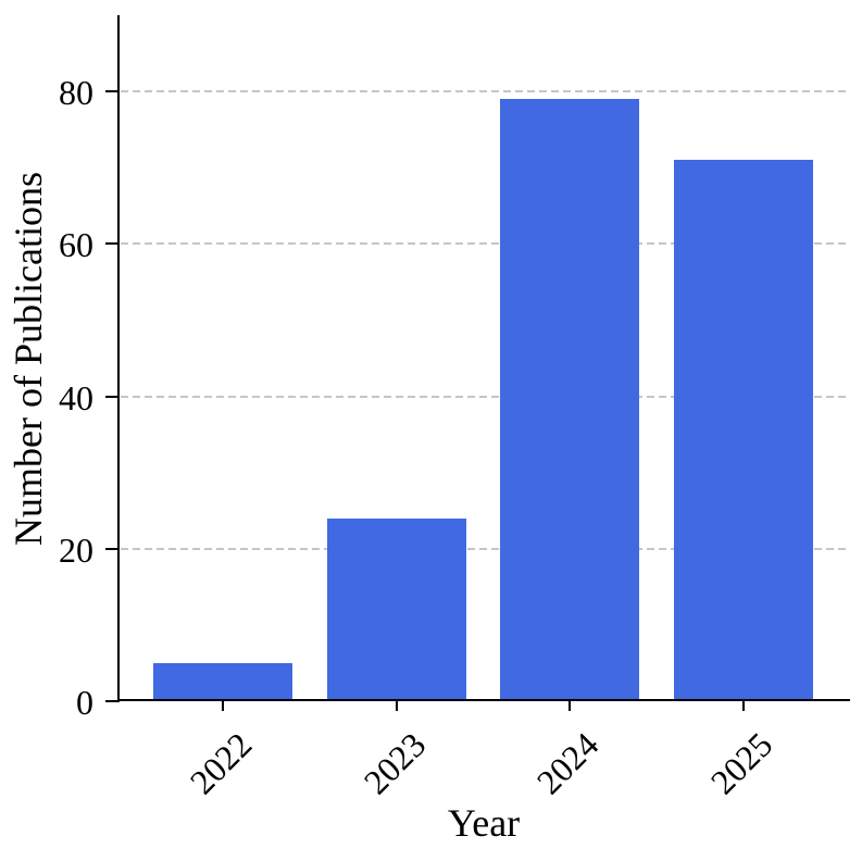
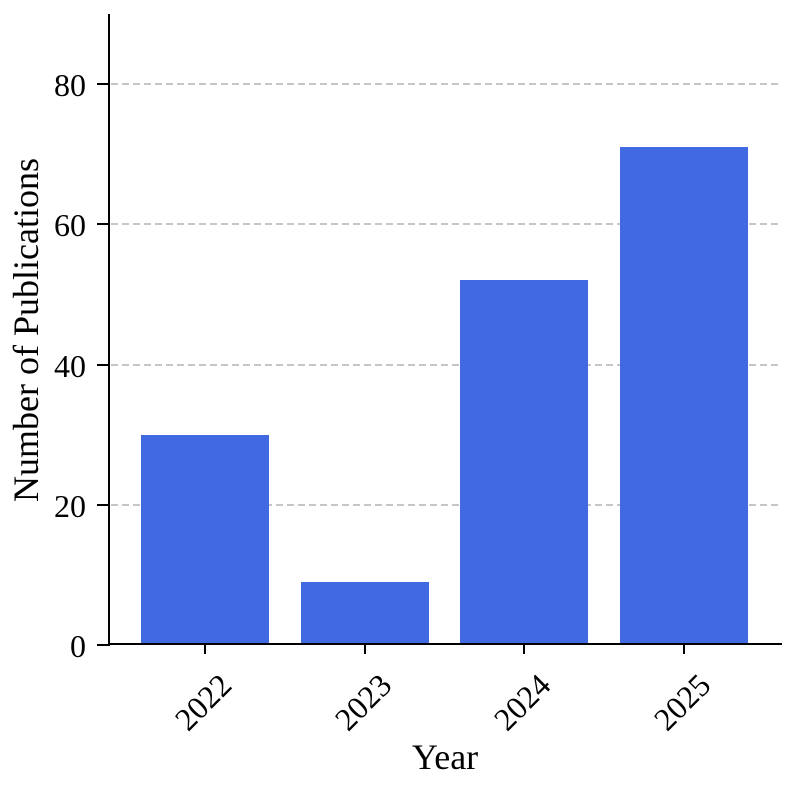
2022: 5 -> 30
2023: 24 -> 9
2024: 79 -> 52
